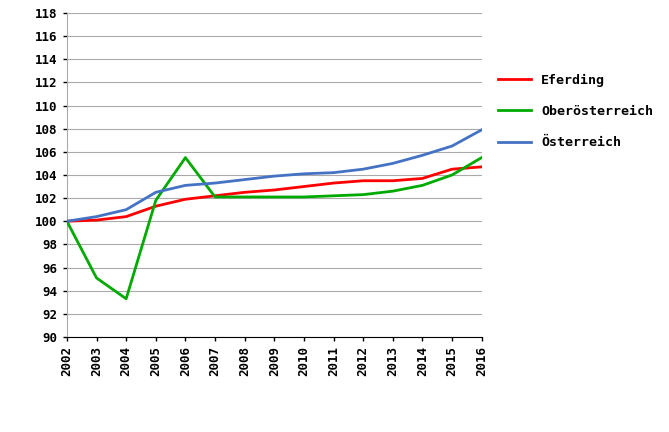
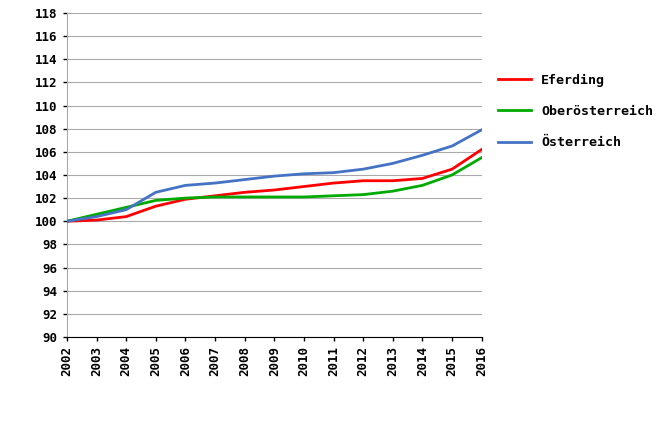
Oberösterreich/2003: 95.1 -> 100.6
Oberösterreich/2004: 93.3 -> 101.2
Oberösterreich/2006: 105.5 -> 102.0
Eferding/2016: 104.7 -> 106.2
